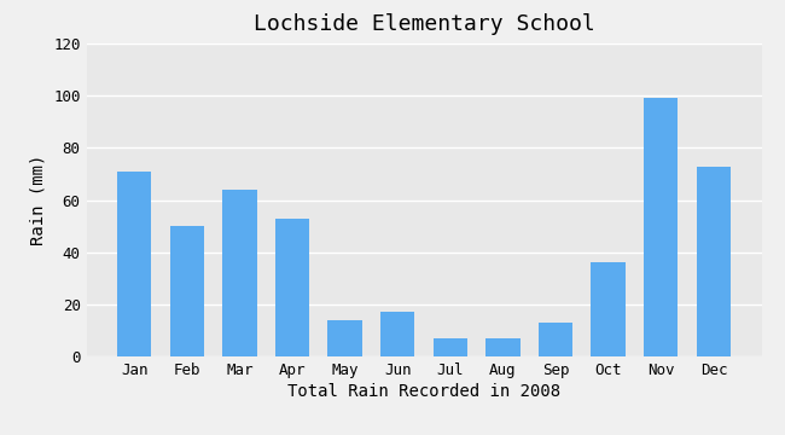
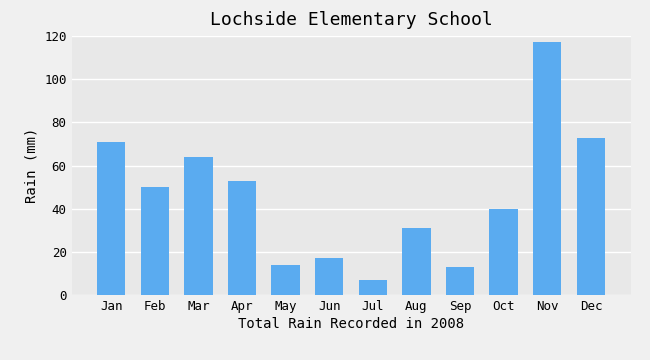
Aug: 7 -> 31
Oct: 36 -> 40
Nov: 99 -> 117
